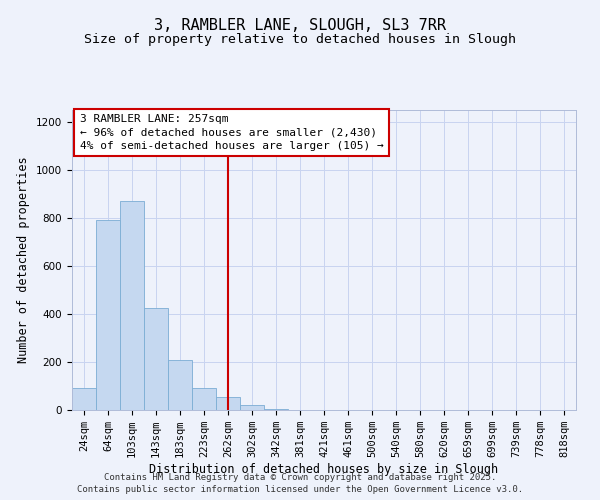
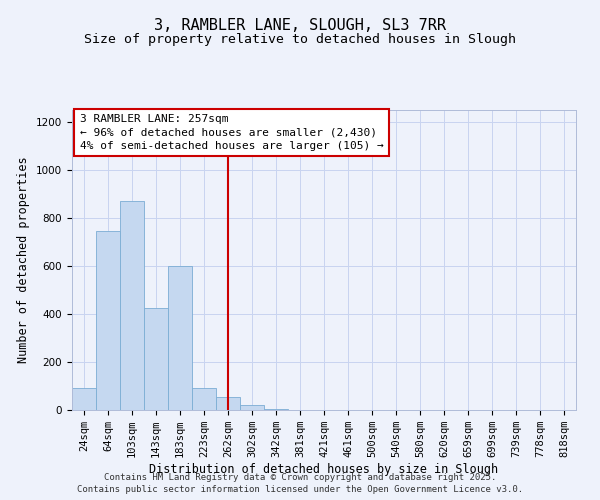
64sqm: 790 -> 745
183sqm: 210 -> 600
